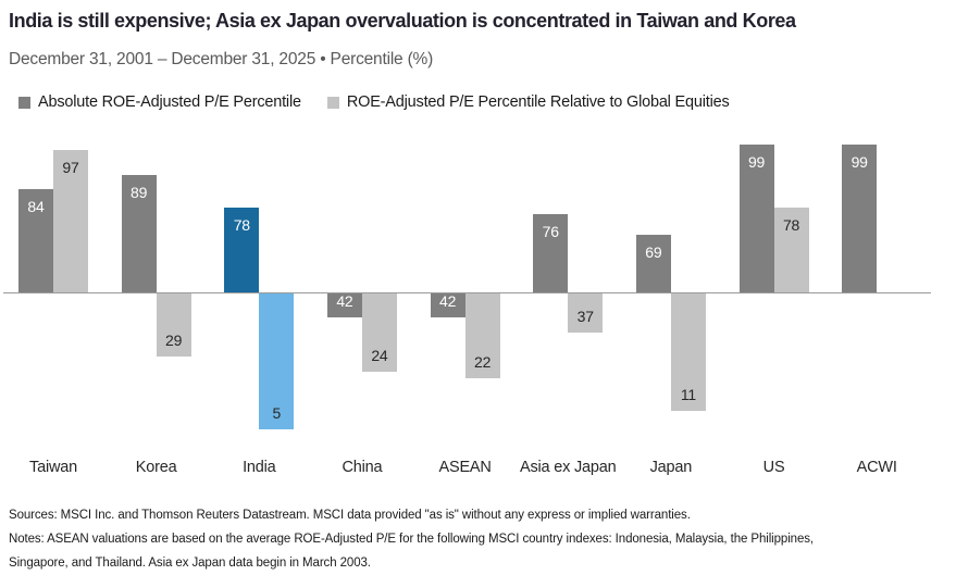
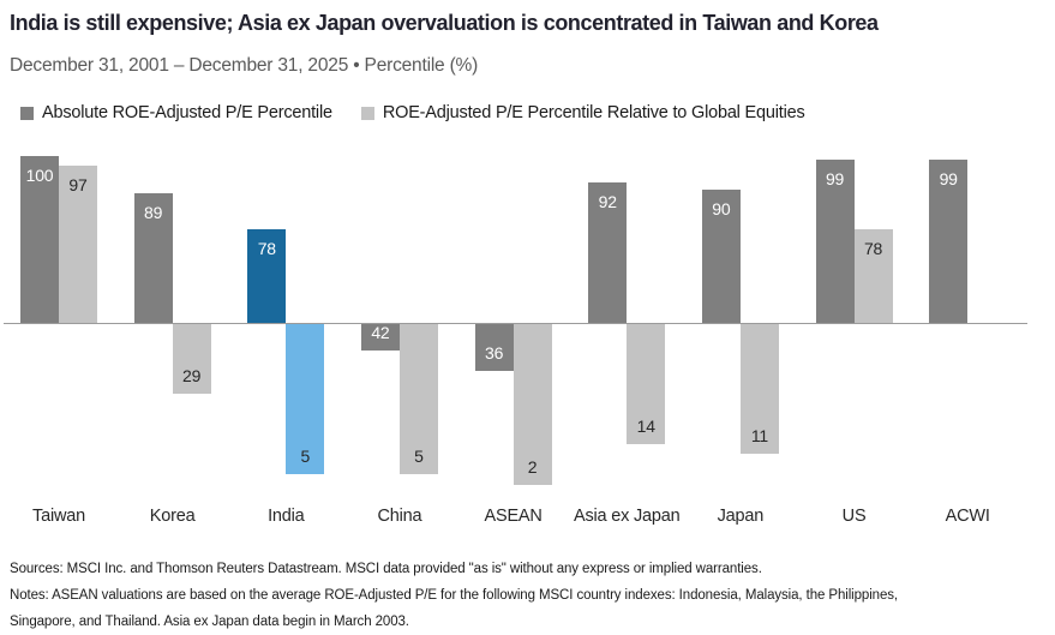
Absolute ROE-Adjusted P/E Percentile/Taiwan: 84 -> 100
ROE-Adjusted P/E Percentile Relative to Global Equities/China: 24 -> 5
Absolute ROE-Adjusted P/E Percentile/ASEAN: 42 -> 36
ROE-Adjusted P/E Percentile Relative to Global Equities/ASEAN: 22 -> 2
Absolute ROE-Adjusted P/E Percentile/Asia ex Japan: 76 -> 92
ROE-Adjusted P/E Percentile Relative to Global Equities/Asia ex Japan: 37 -> 14
Absolute ROE-Adjusted P/E Percentile/Japan: 69 -> 90
